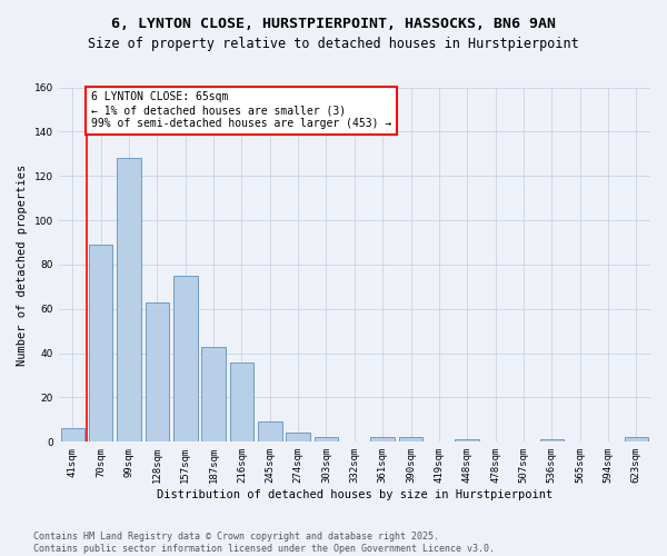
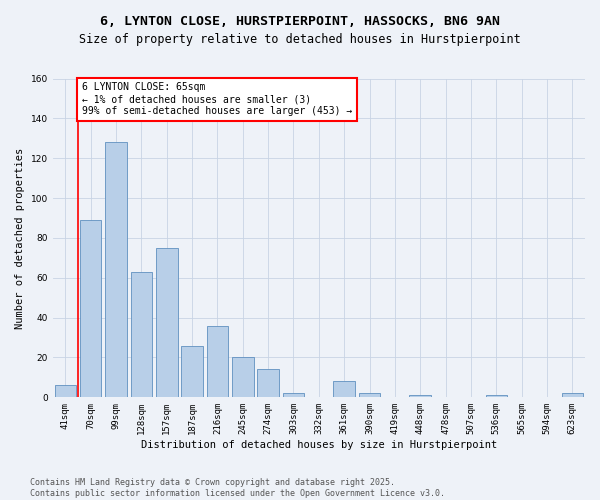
187sqm: 43 -> 26
245sqm: 9 -> 20
274sqm: 4 -> 14
361sqm: 2 -> 8
